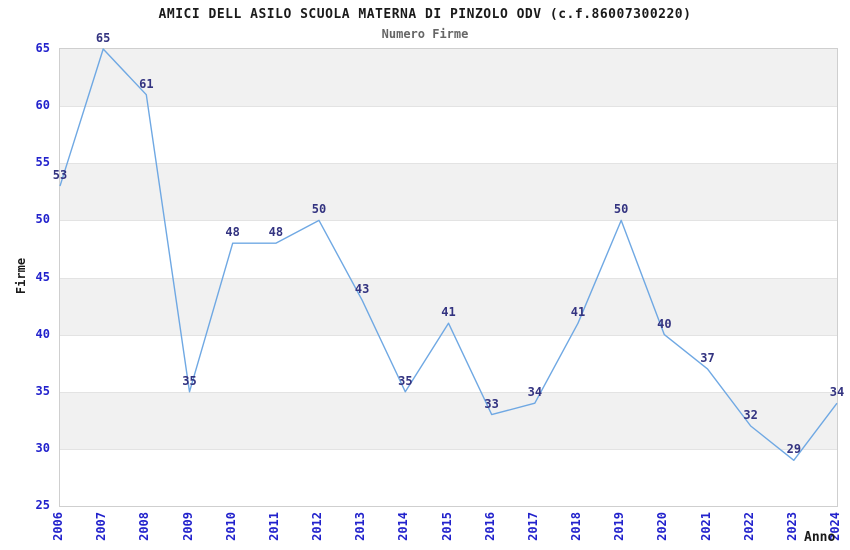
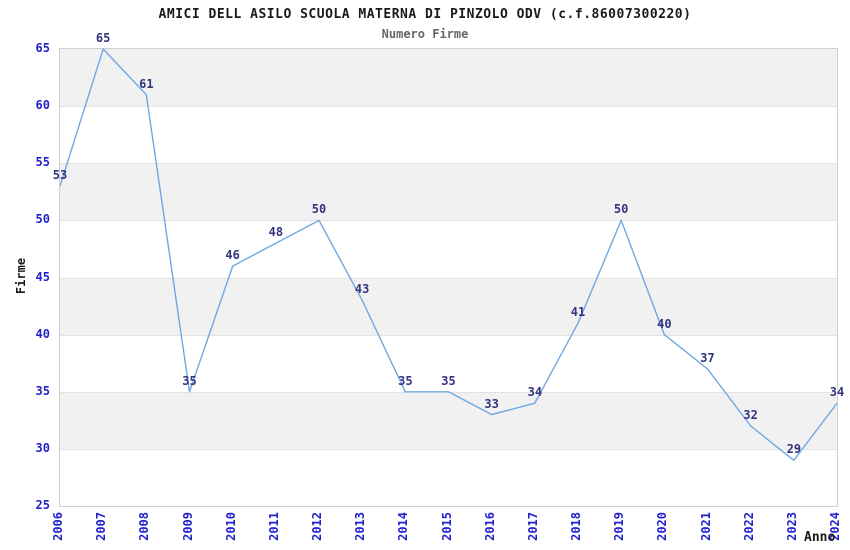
2010: 48 -> 46
2015: 41 -> 35
